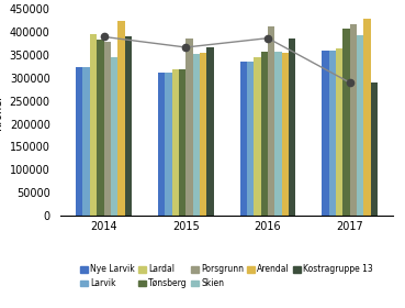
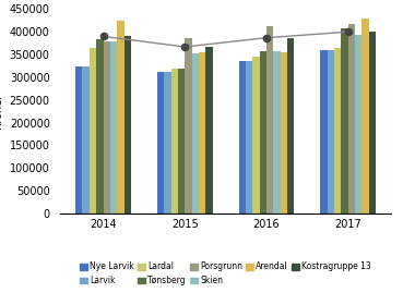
Lardal/2014: 395000 -> 365000
Skien/2014: 345000 -> 380000
Kostragruppe 13/2017: 290000 -> 400000
